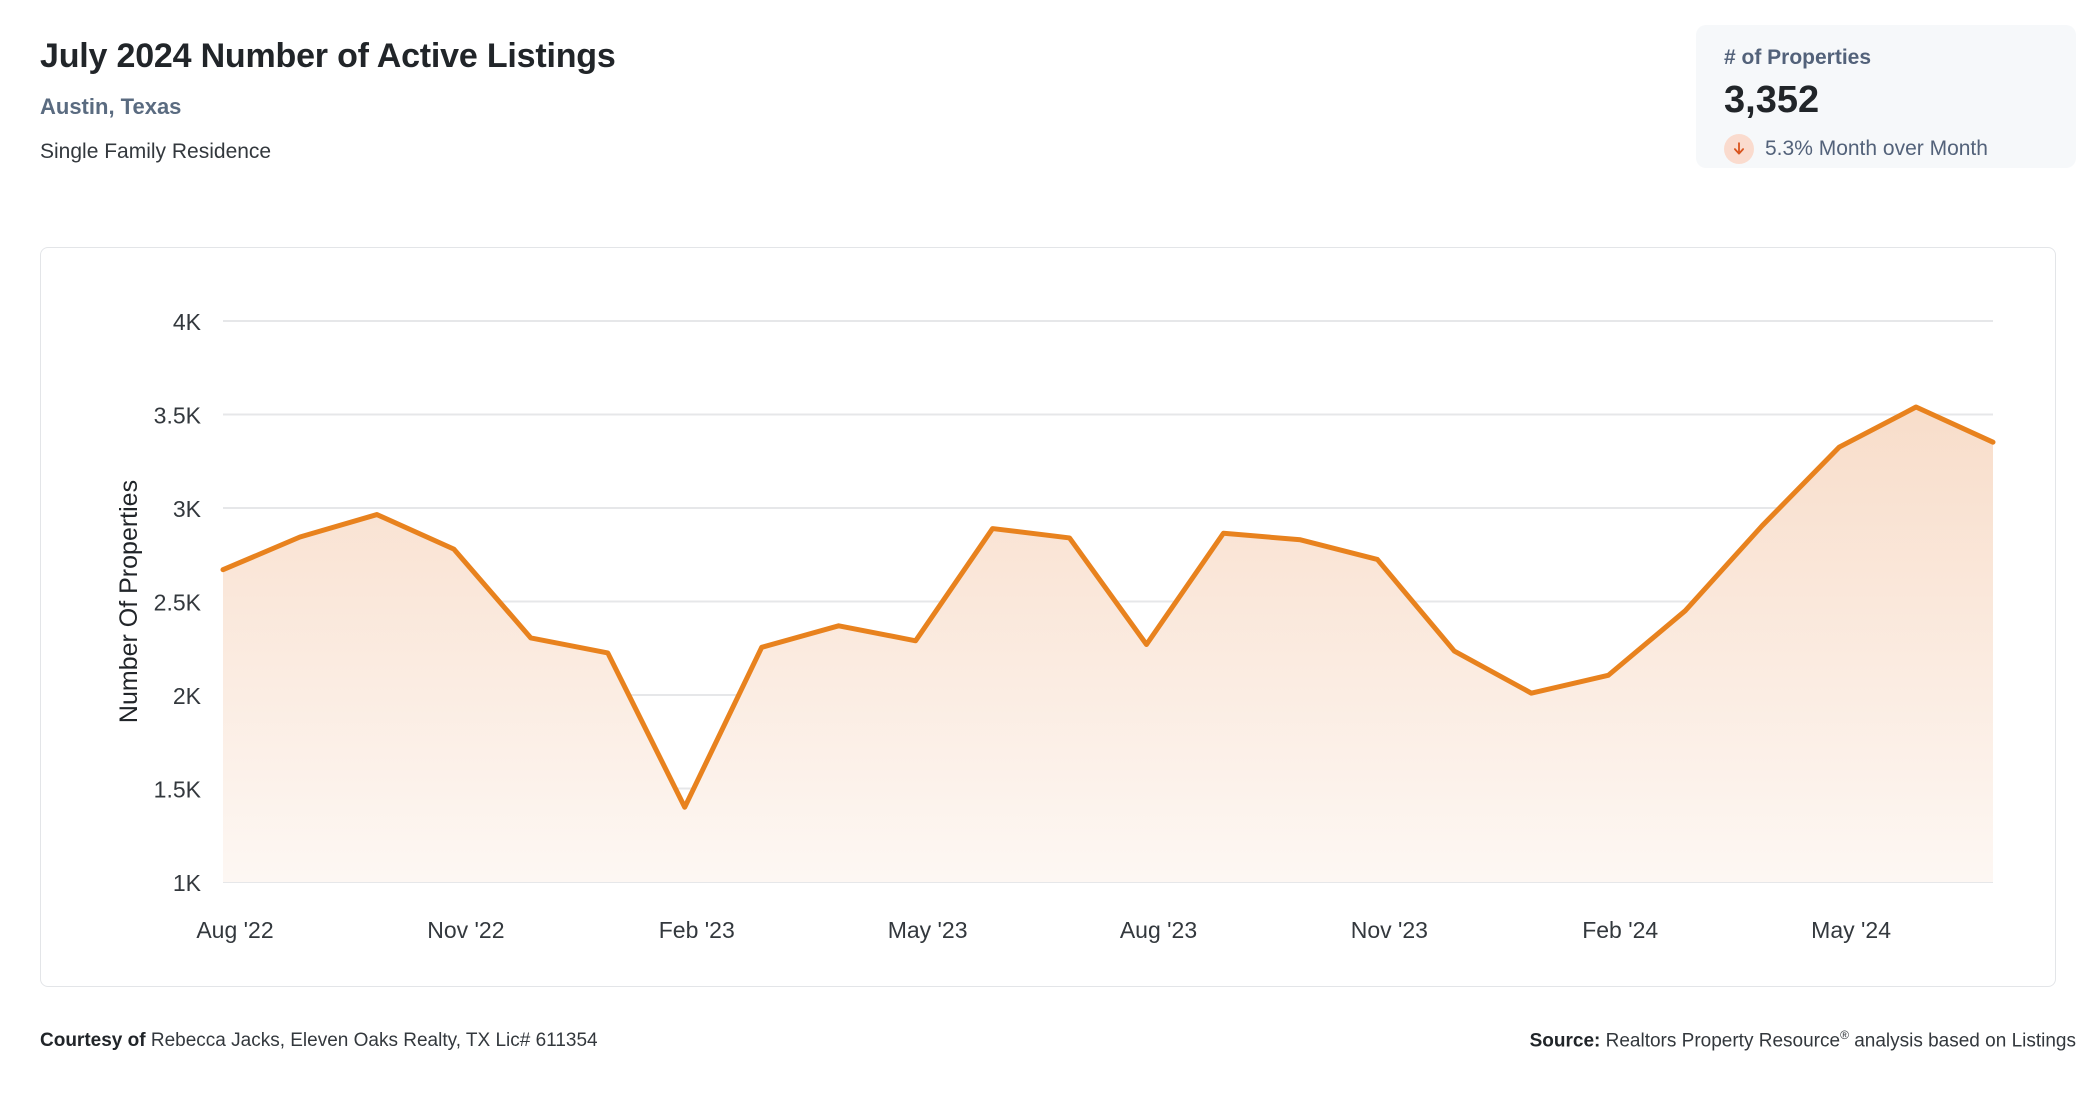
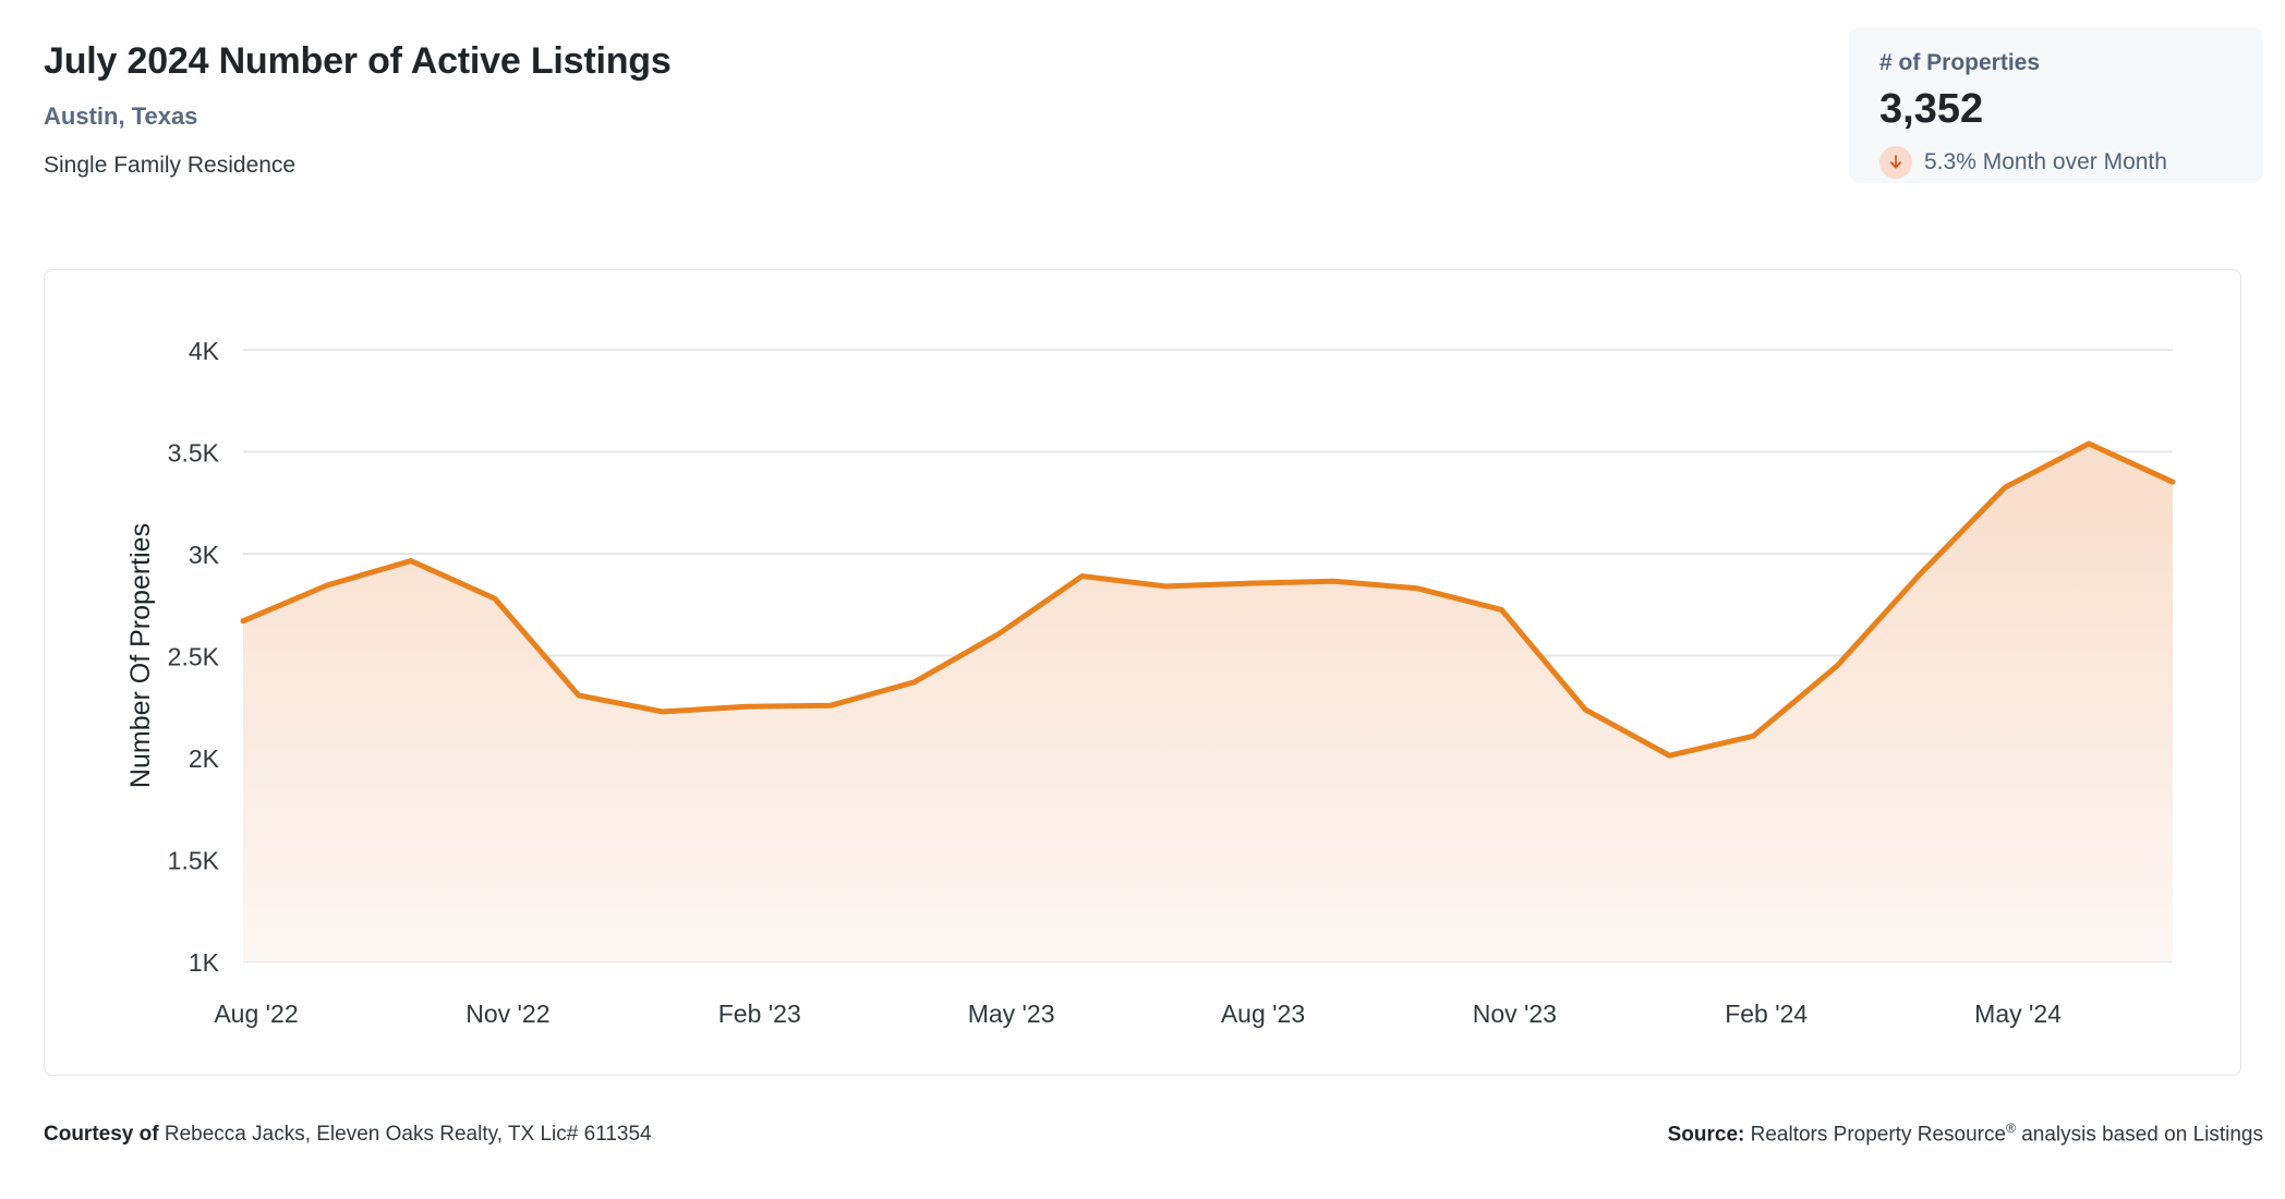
Feb '23: 1.40K -> 2.25K
May '23: 2.29K -> 2.60K
Aug '23: 2.27K -> 2.86K
